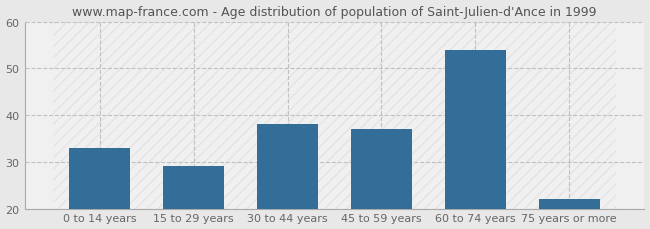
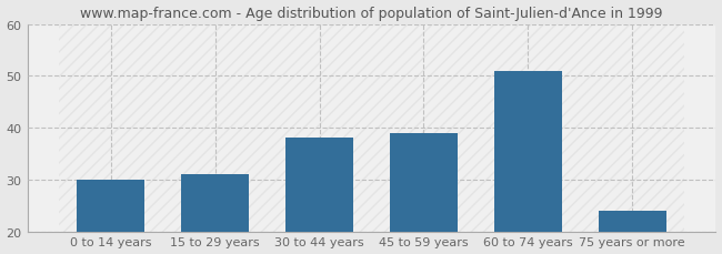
0 to 14 years: 33 -> 30
15 to 29 years: 29 -> 31
45 to 59 years: 37 -> 39
60 to 74 years: 54 -> 51
75 years or more: 22 -> 24
